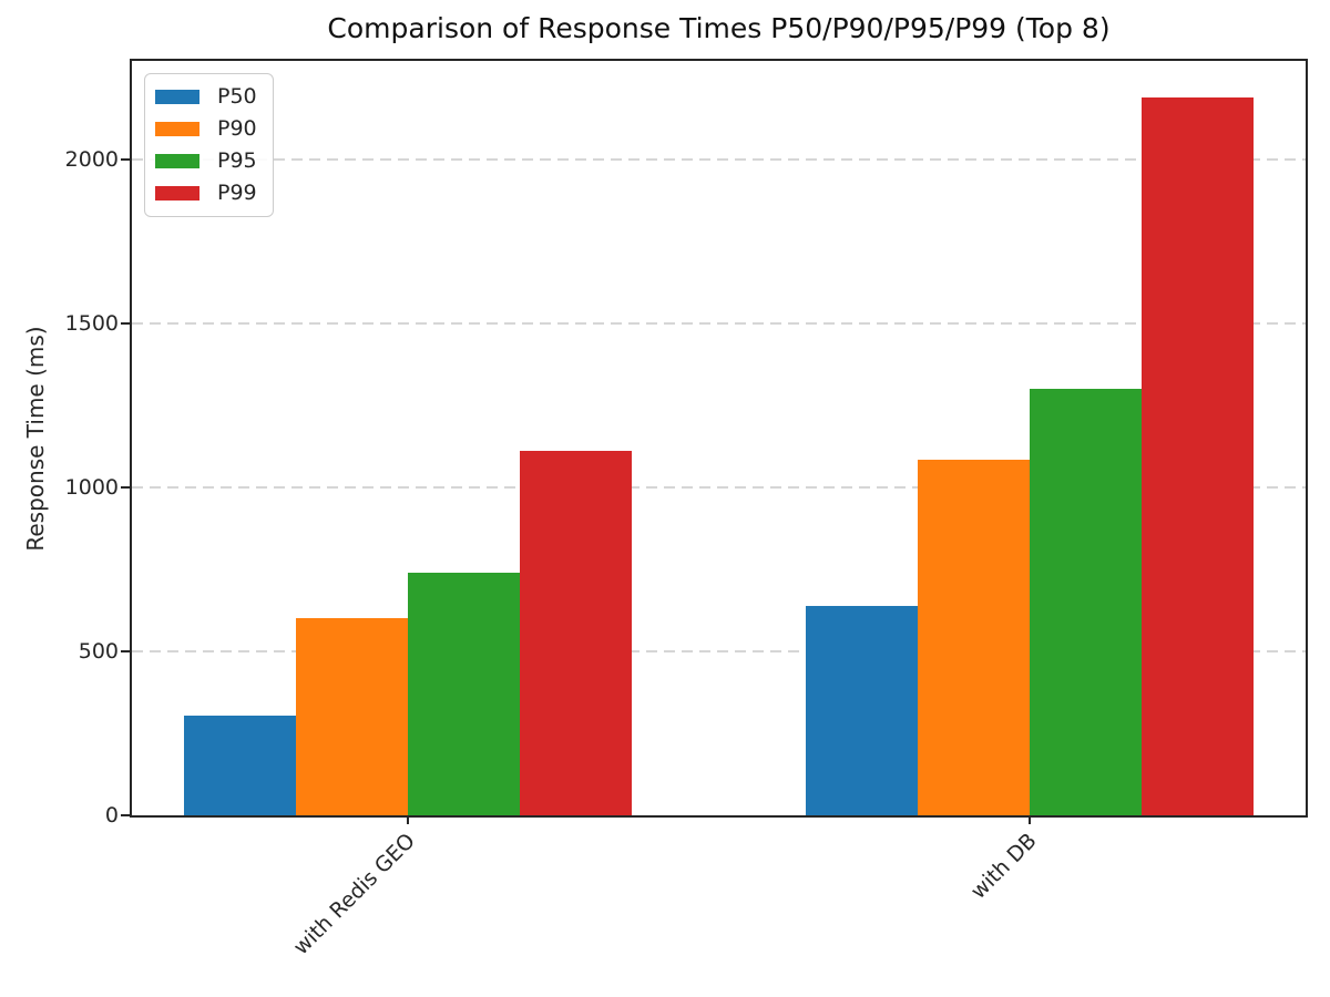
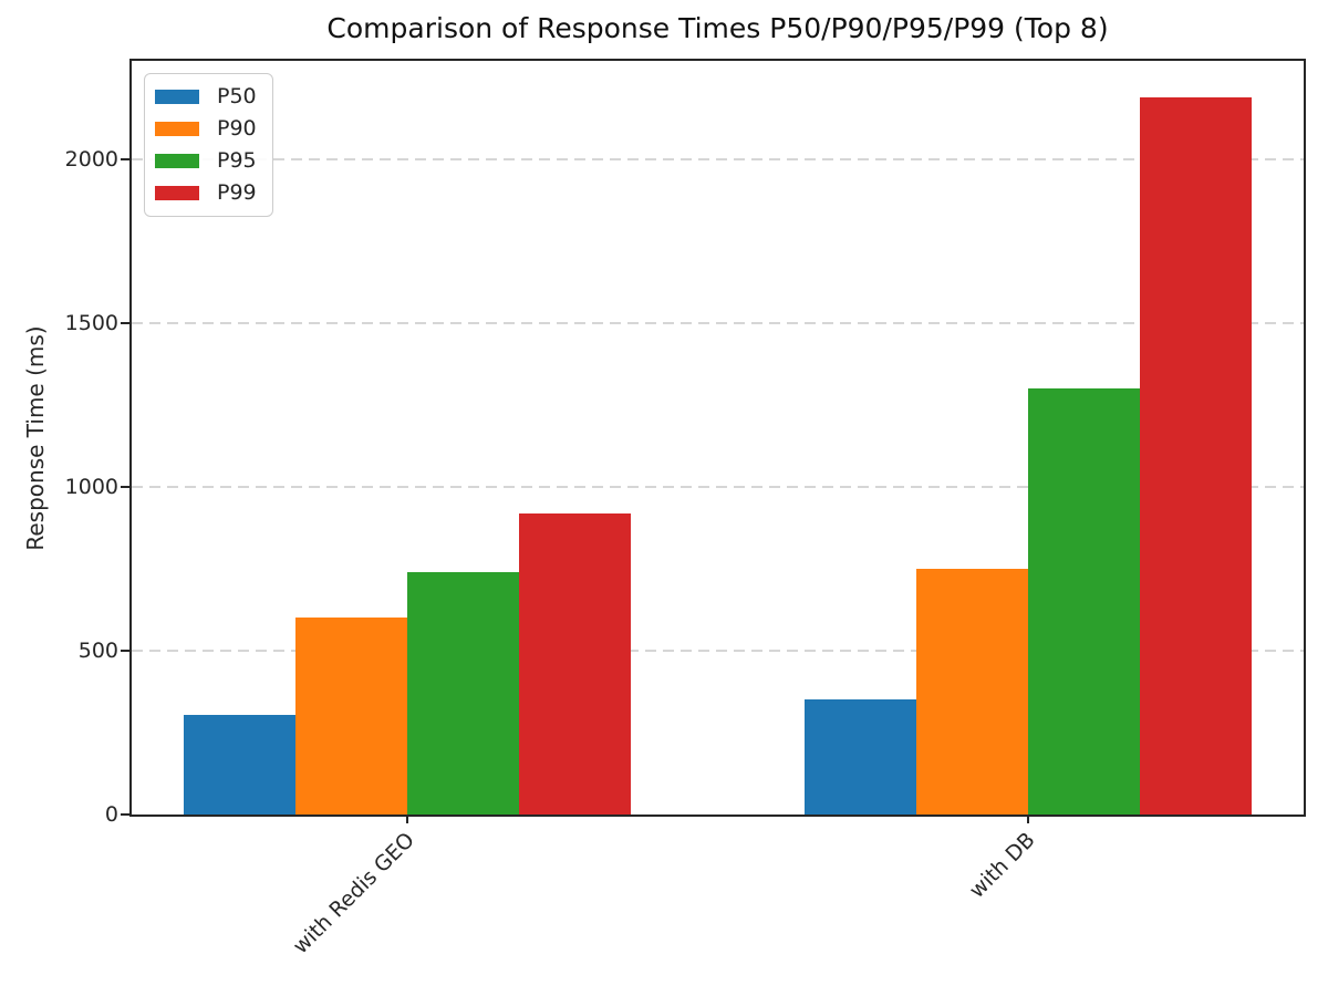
P99/with Redis GEO: 1110 -> 920
P50/with DB: 640 -> 350
P90/with DB: 1080 -> 750
